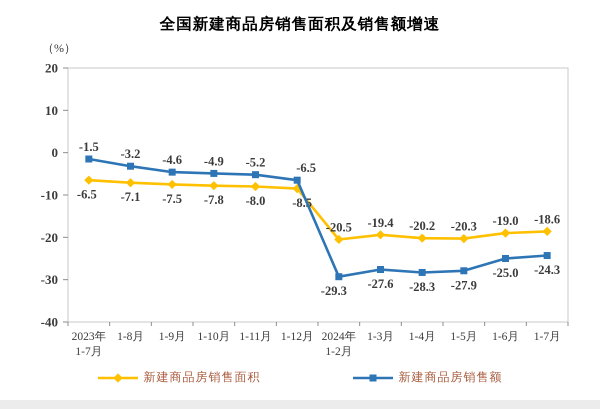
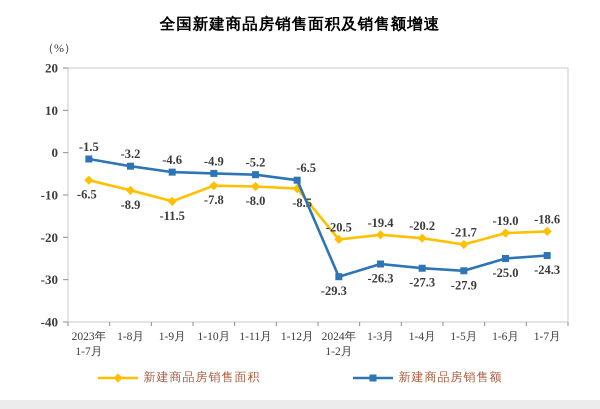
新建商品房销售面积/1-8月: -7.1 -> -8.9
新建商品房销售面积/1-9月: -7.5 -> -11.5
新建商品房销售额/1-3月: -27.6 -> -26.3
新建商品房销售额/1-4月: -28.3 -> -27.3
新建商品房销售面积/1-5月: -20.3 -> -21.7
